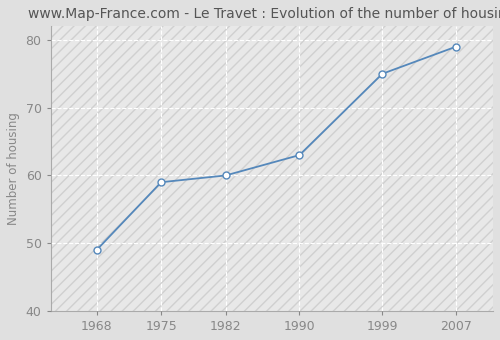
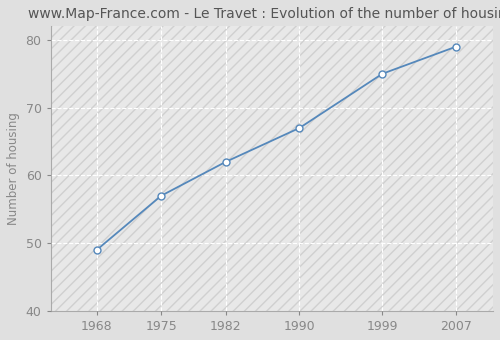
1975: 59 -> 57
1982: 60 -> 62
1990: 63 -> 67
